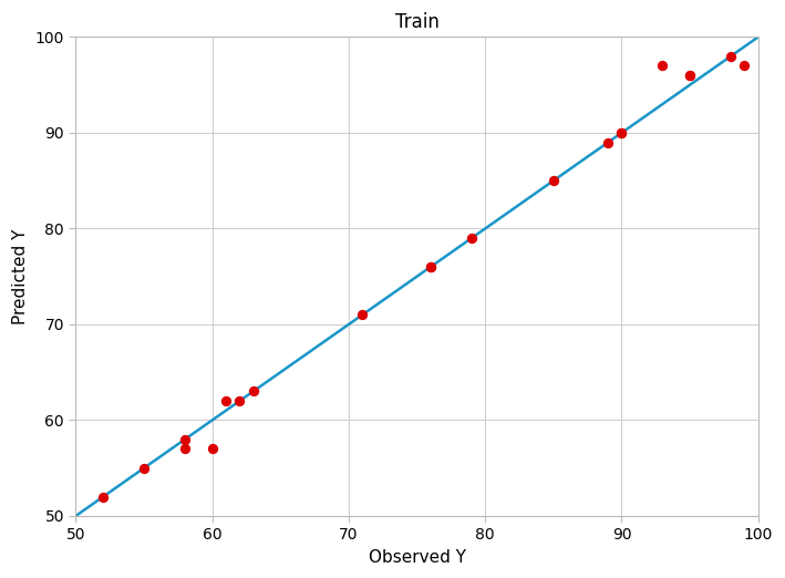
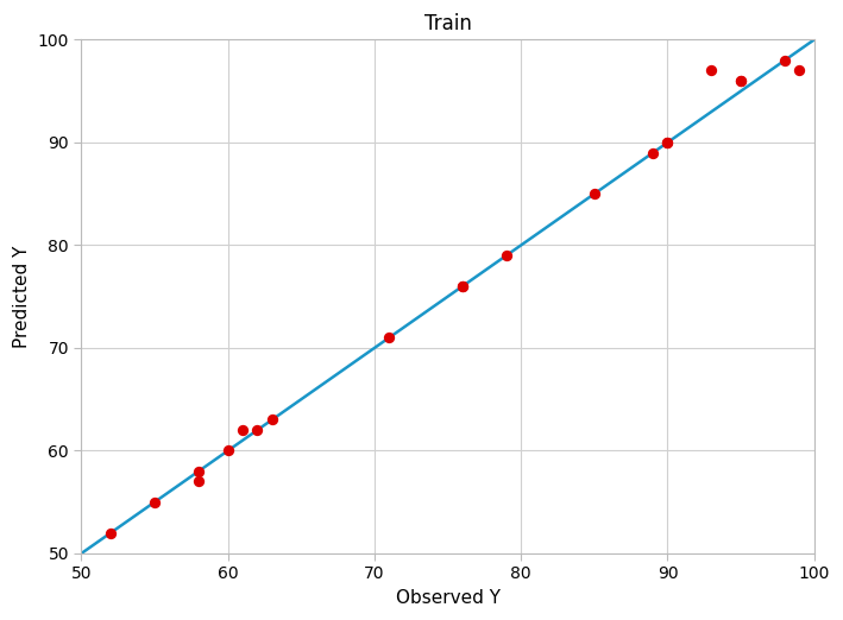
60: 57 -> 60
